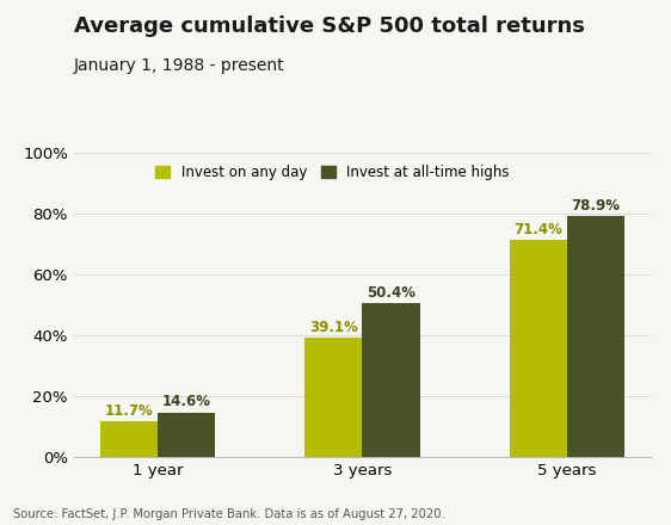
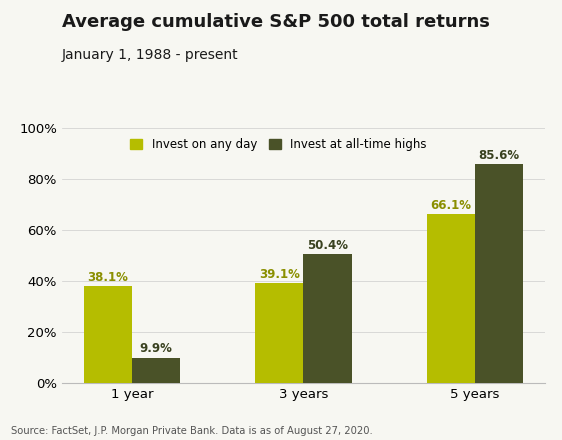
Invest on any day/1 year: 11.7% -> 38.1%
Invest at all-time highs/1 year: 14.6% -> 9.9%
Invest on any day/5 years: 71.4% -> 66.1%
Invest at all-time highs/5 years: 78.9% -> 85.6%
